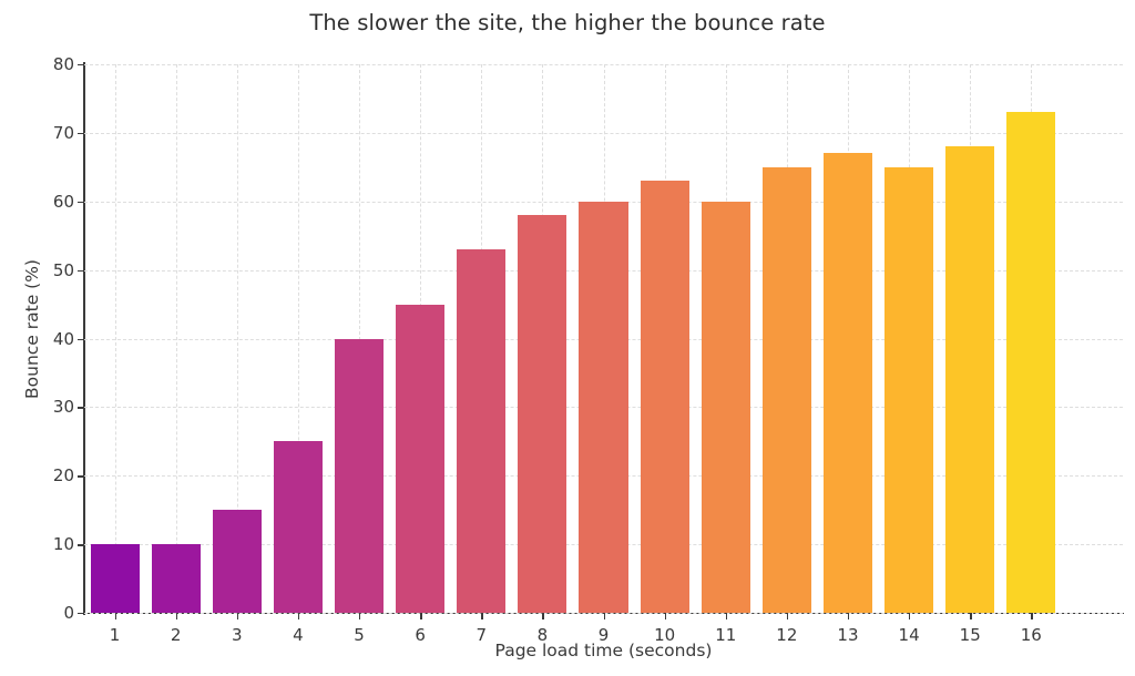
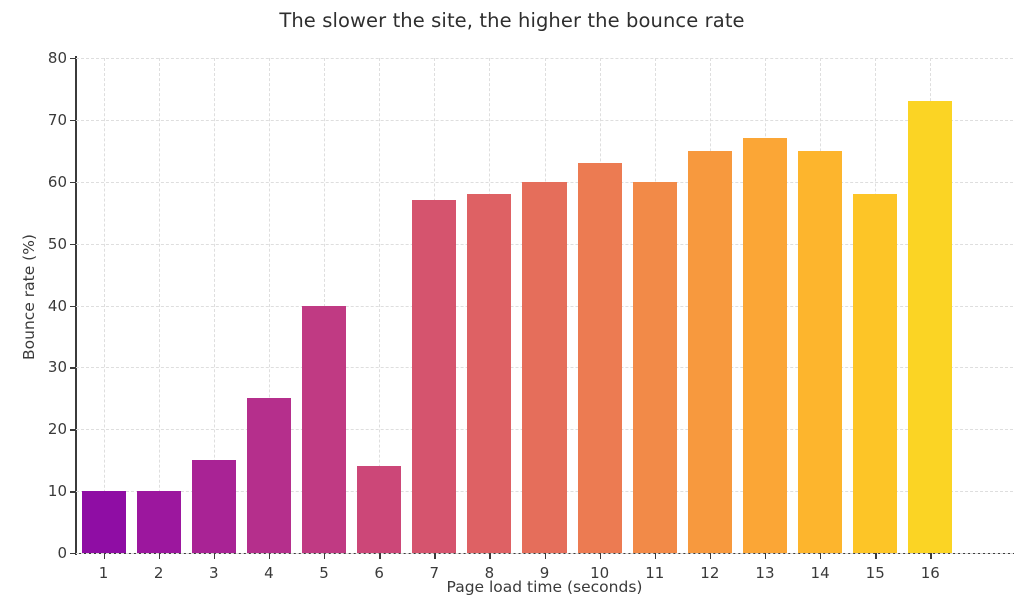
6: 45 -> 14
7: 53 -> 57
15: 68 -> 58
